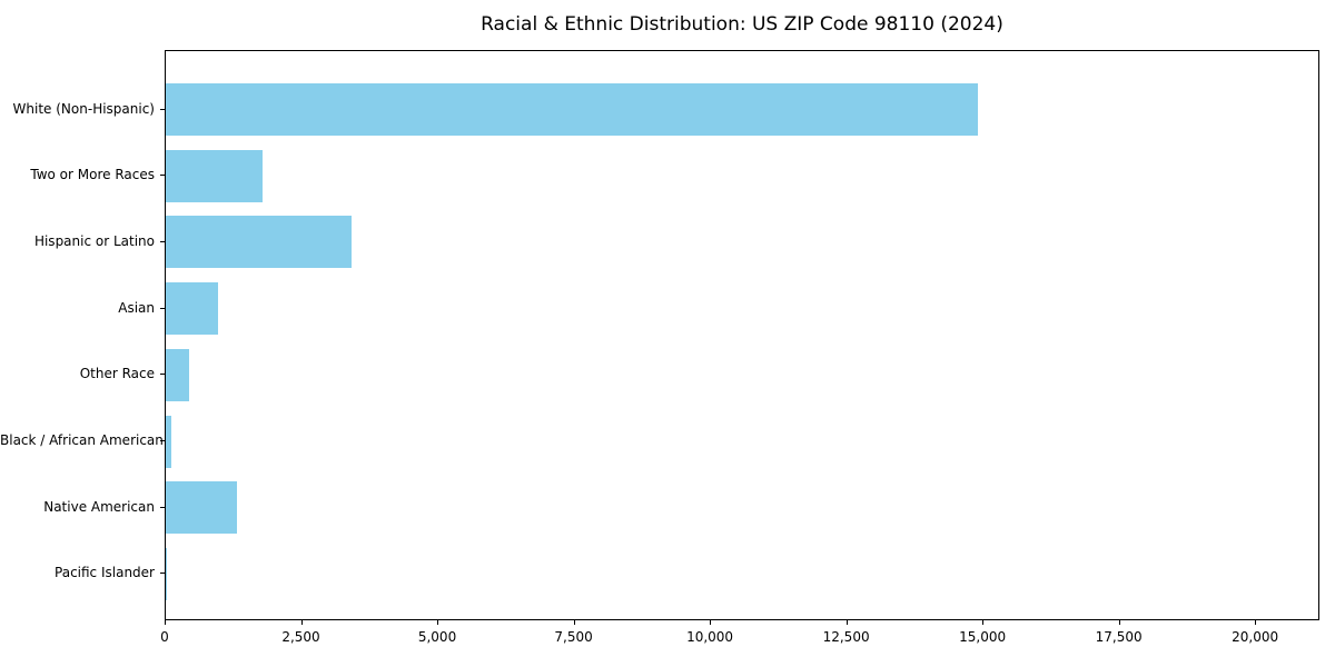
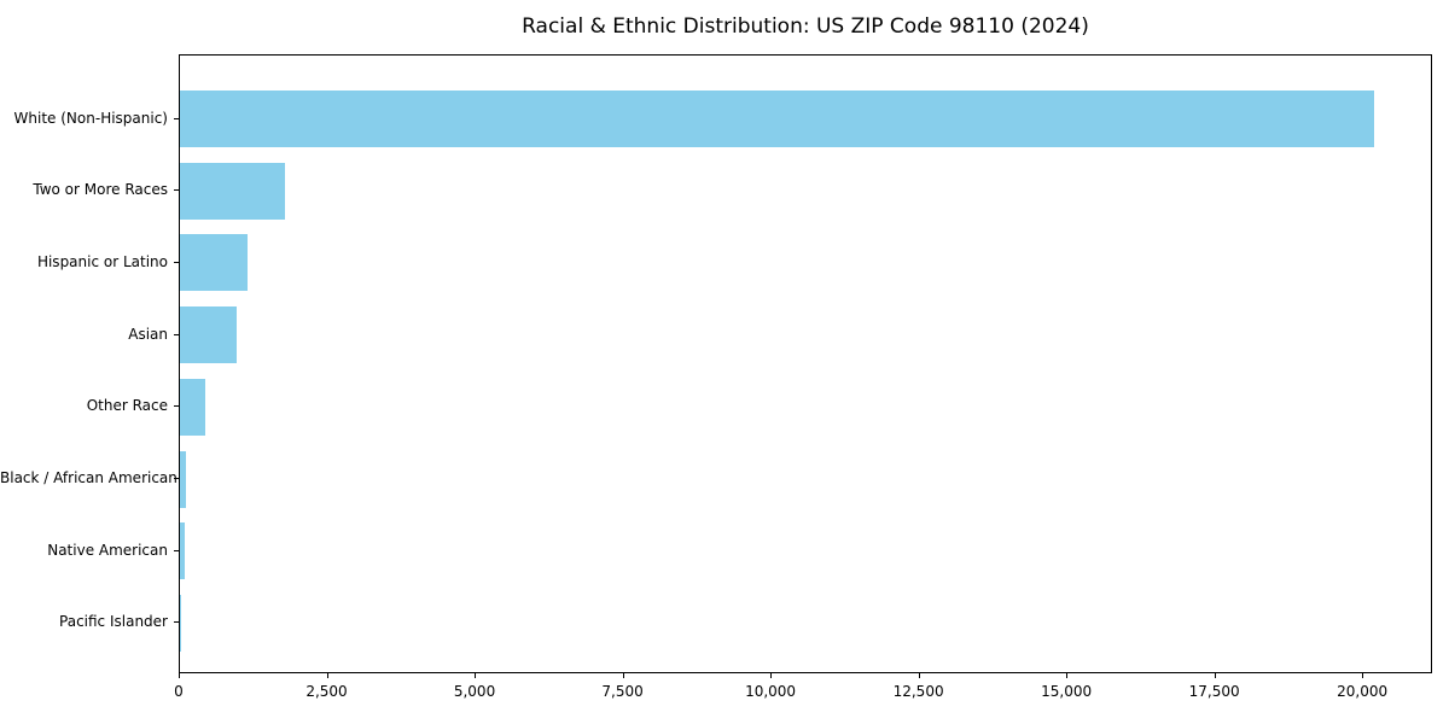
White (Non-Hispanic): 14900 -> 20200
Hispanic or Latino: 3400 -> 1100
Native American: 1300 -> 100
